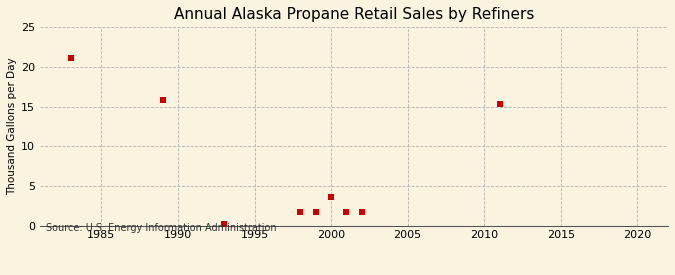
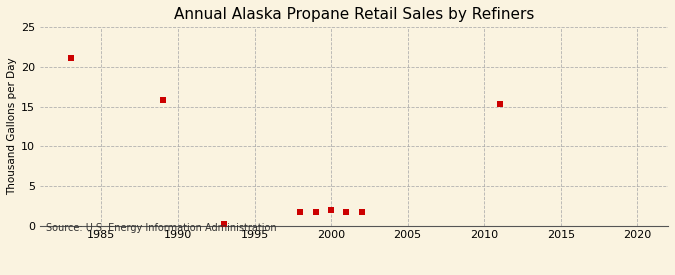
2000: 3.6 -> 1.9
